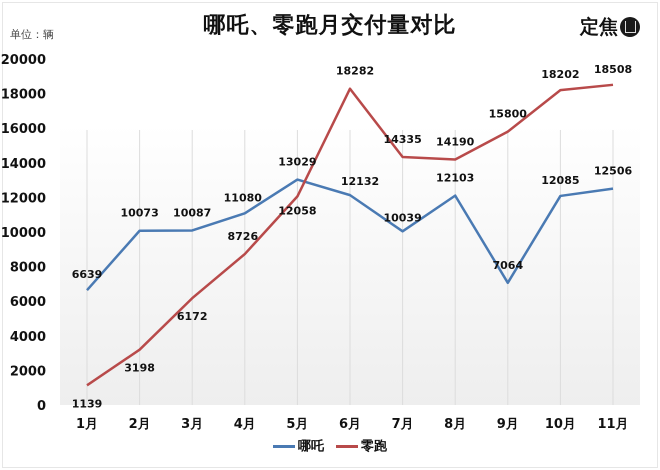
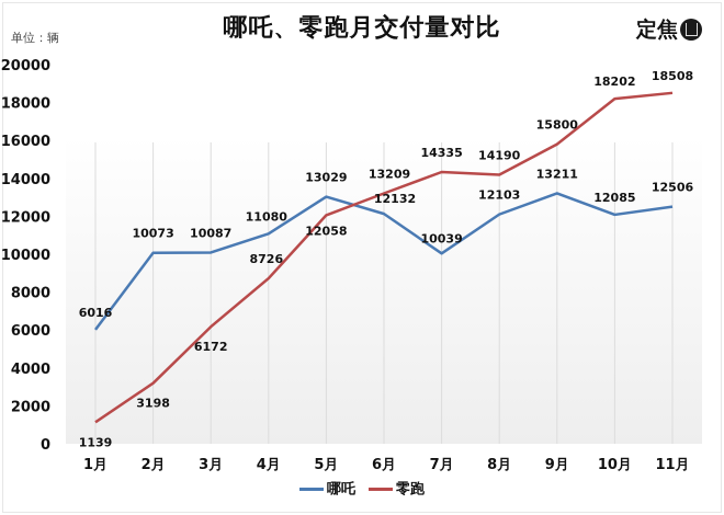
哪吒/1月: 6639 -> 6016
零跑/6月: 18282 -> 13209
哪吒/9月: 7064 -> 13211
